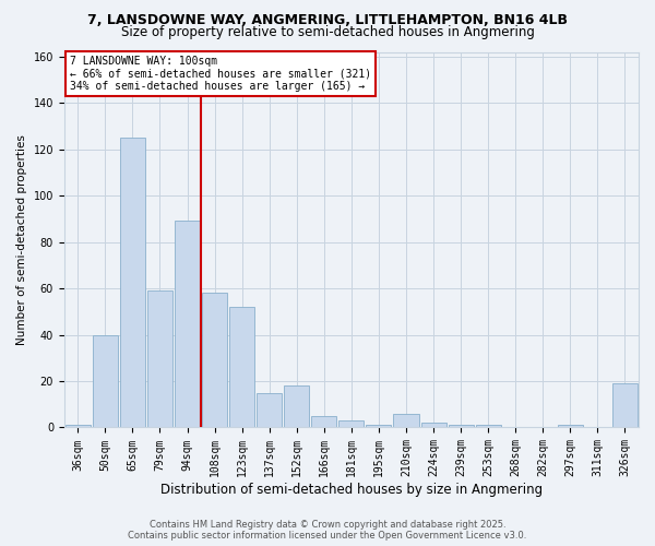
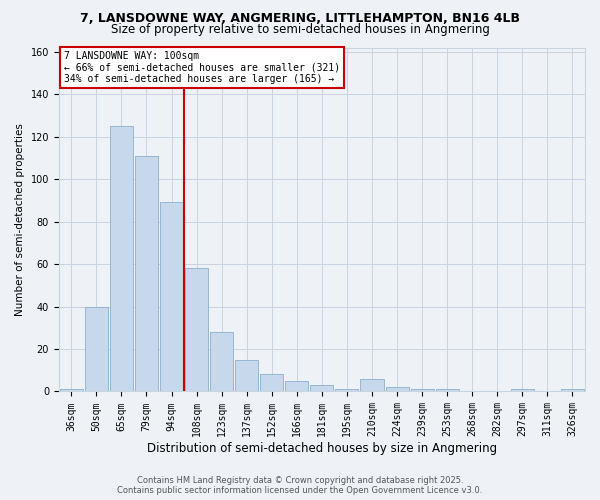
79sqm: 59 -> 111
123sqm: 52 -> 28
152sqm: 18 -> 8
326sqm: 19 -> 1
